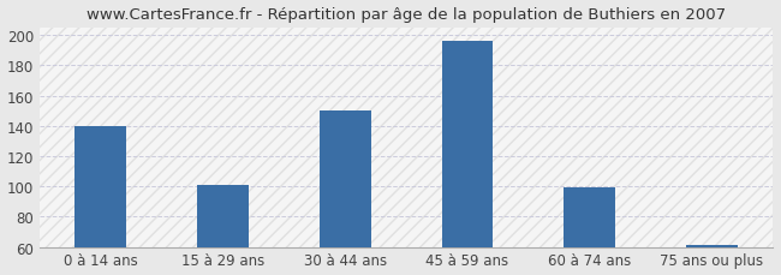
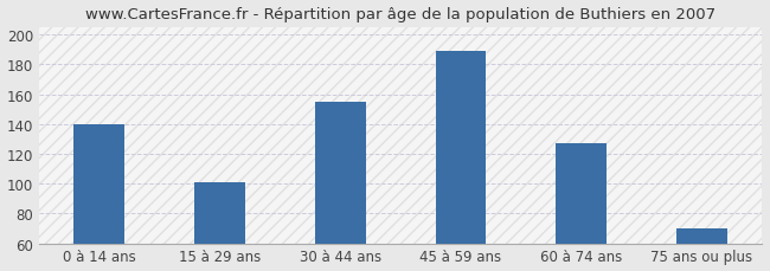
30 à 44 ans: 150 -> 155
45 à 59 ans: 196 -> 189
60 à 74 ans: 99 -> 127
75 ans ou plus: 61 -> 70
